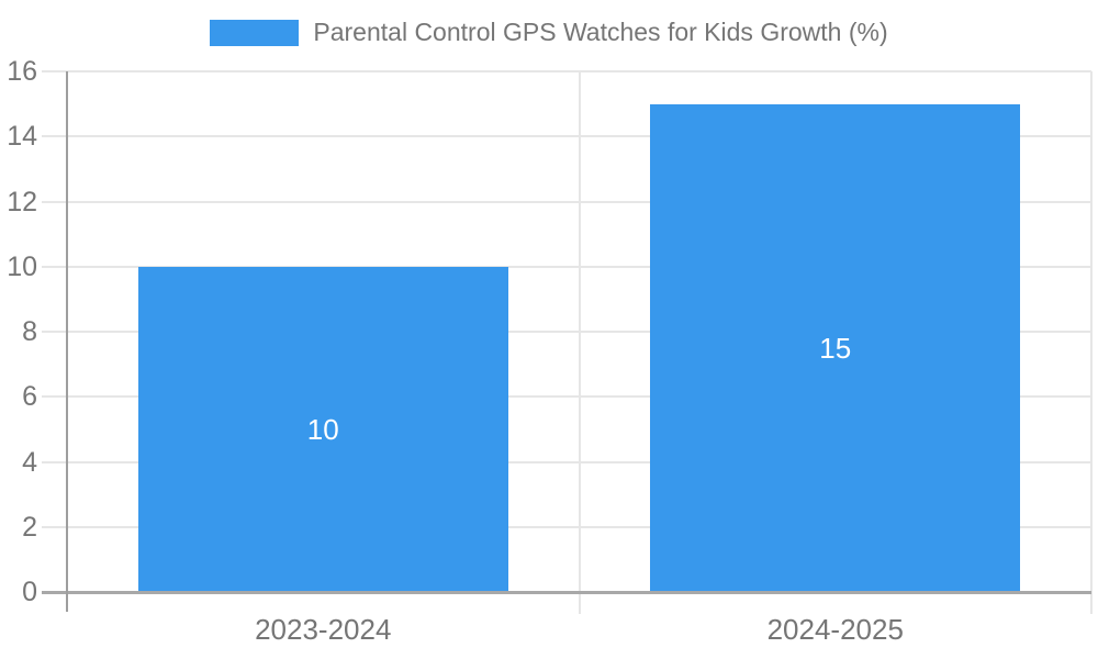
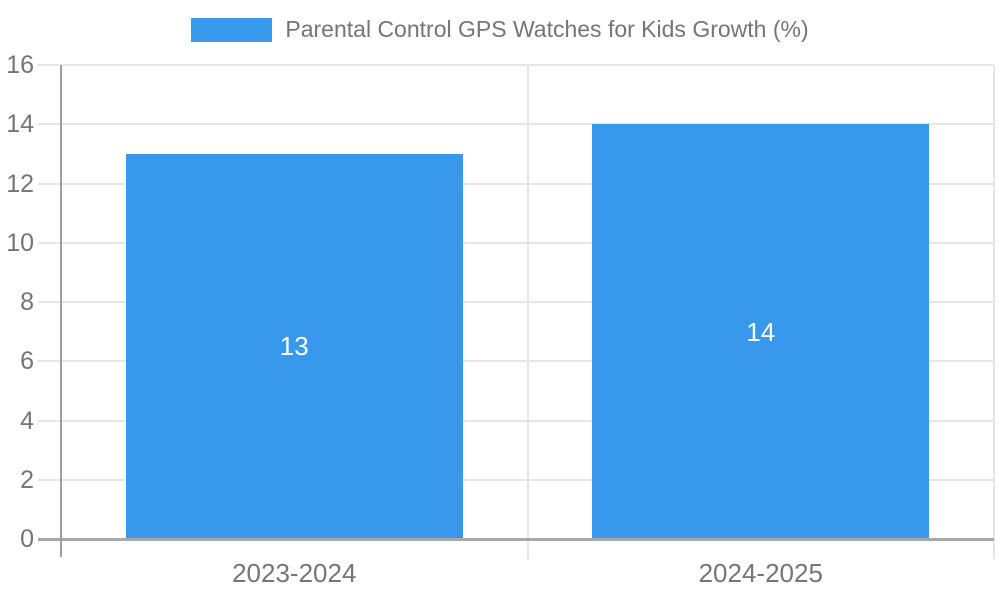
2023-2024: 10 -> 13
2024-2025: 15 -> 14
